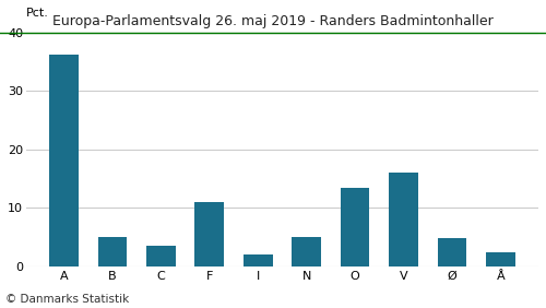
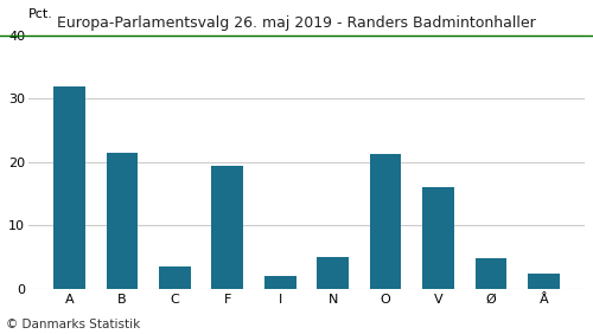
A: 36.2 -> 32.0
B: 5.0 -> 21.4
F: 11.0 -> 19.4
O: 13.5 -> 21.2
